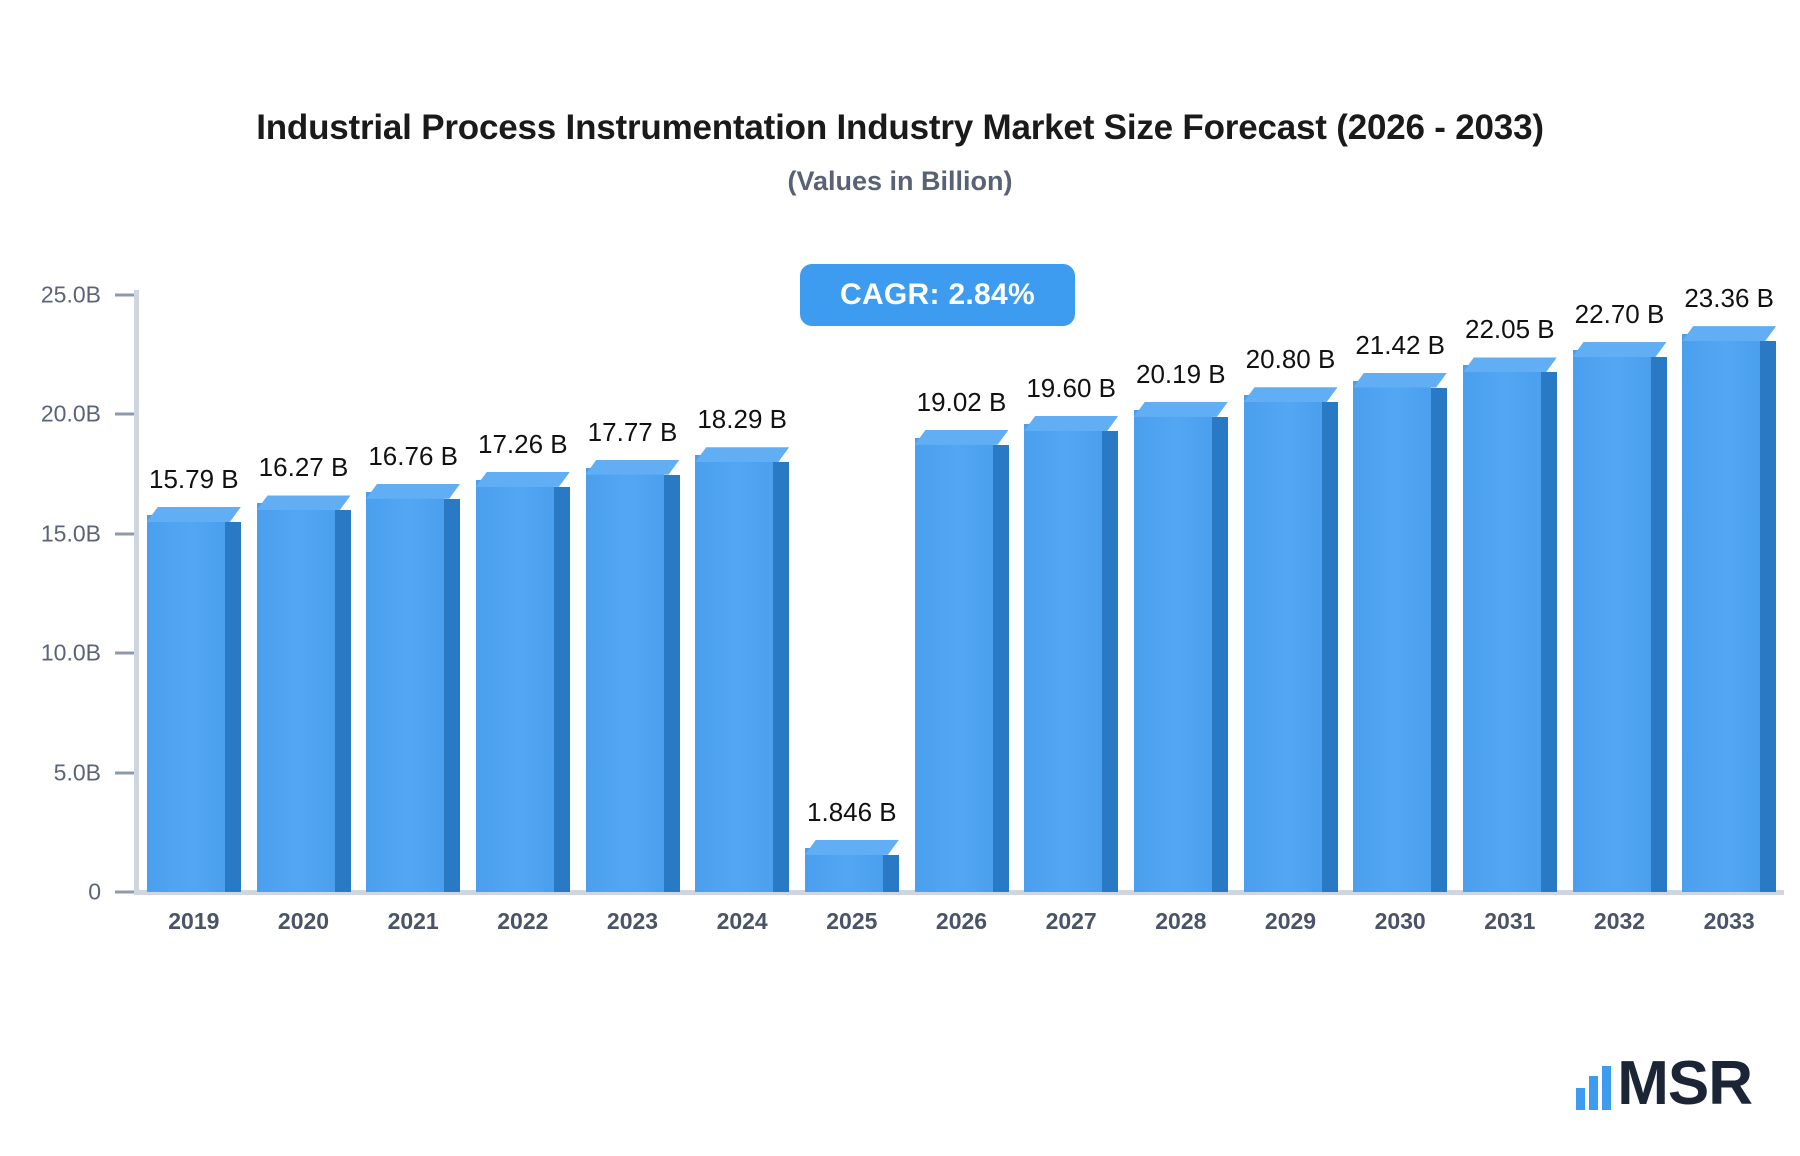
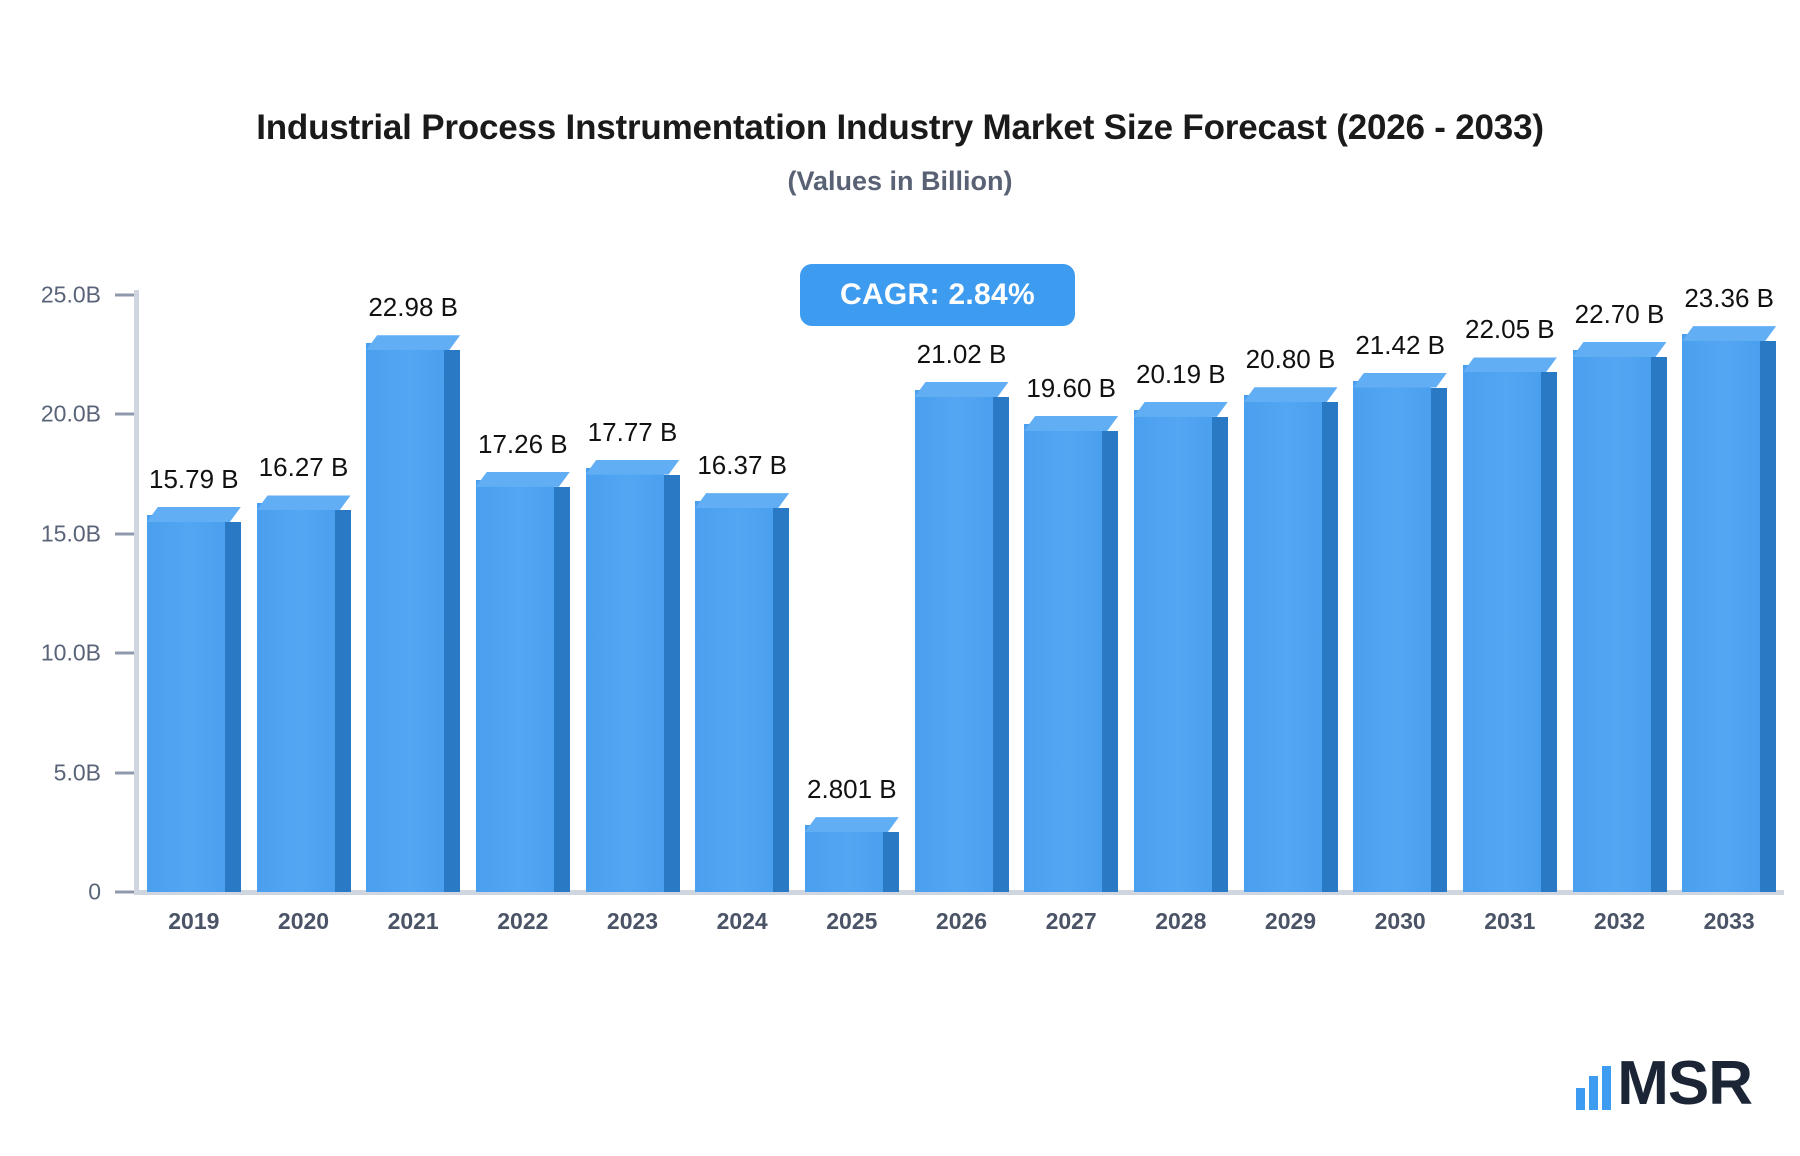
2021: 16.76 -> 22.98
2024: 18.29 -> 16.37
2025: 1.846 -> 2.801
2026: 19.02 -> 21.02
